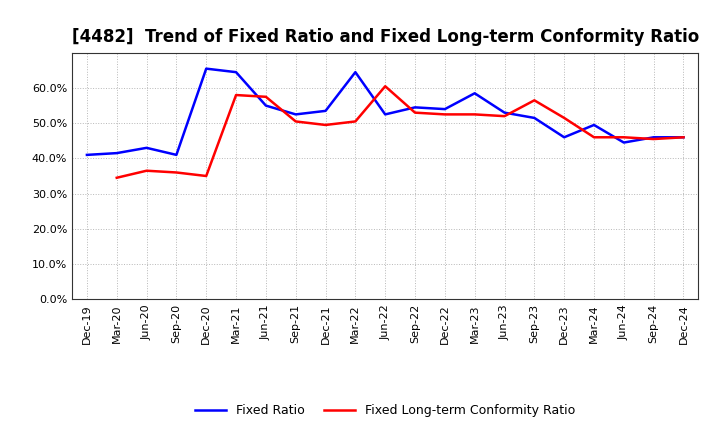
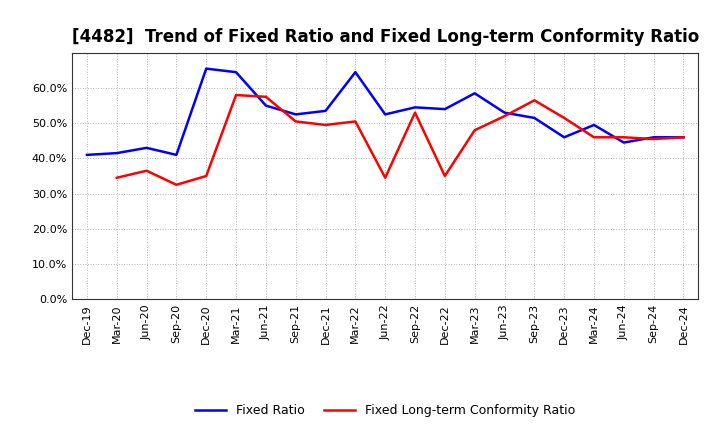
Fixed Long-term Conformity Ratio/Sep-20: 36.0% -> 32.5%
Fixed Long-term Conformity Ratio/Jun-22: 60.5% -> 34.5%
Fixed Long-term Conformity Ratio/Dec-22: 52.5% -> 35.0%
Fixed Long-term Conformity Ratio/Mar-23: 52.5% -> 48.0%
